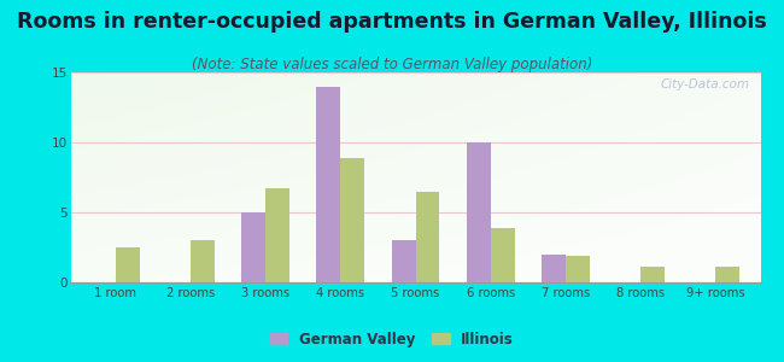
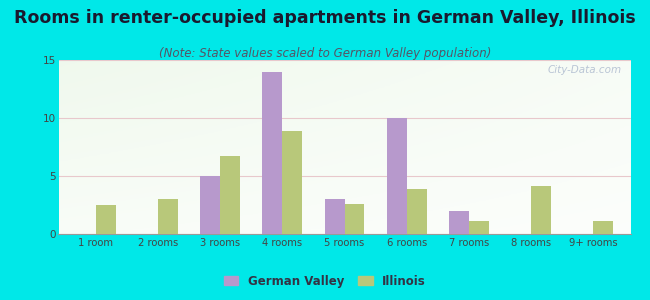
Illinois/5 rooms: 6.5 -> 2.6
Illinois/7 rooms: 1.9 -> 1.1
Illinois/8 rooms: 1.1 -> 4.1
